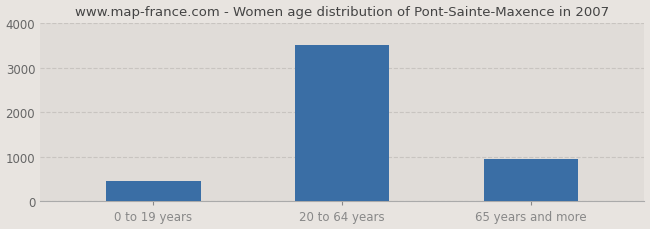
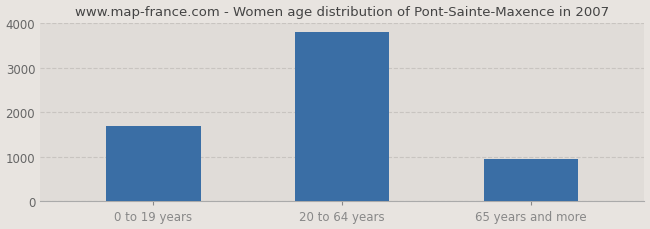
0 to 19 years: 450 -> 1700
20 to 64 years: 3500 -> 3800
